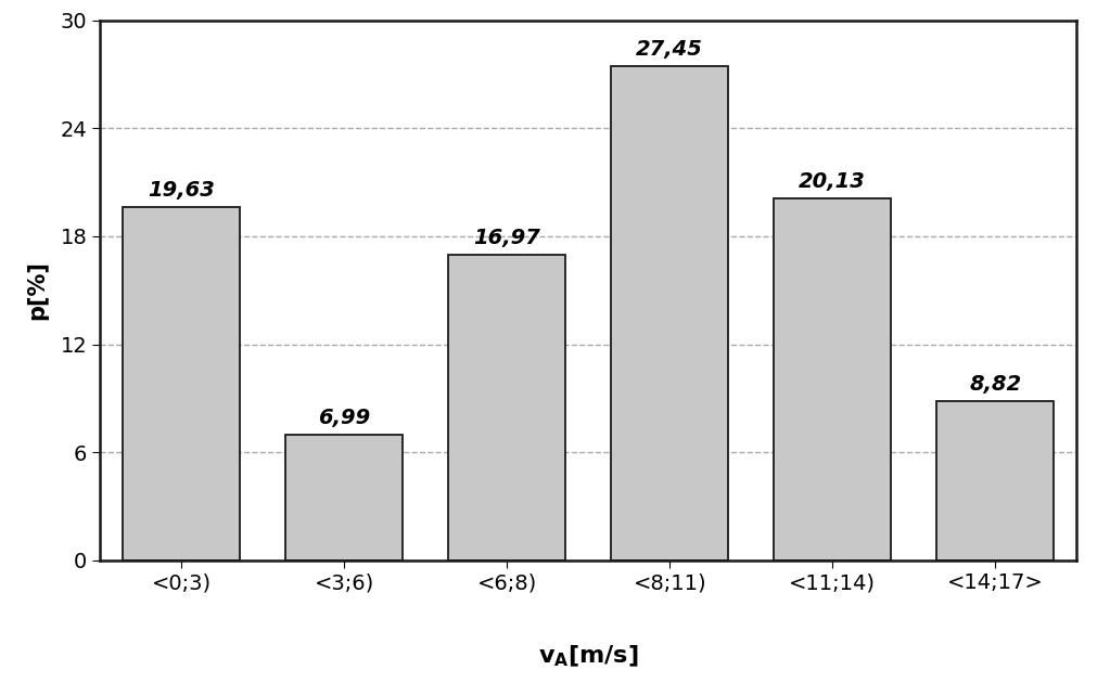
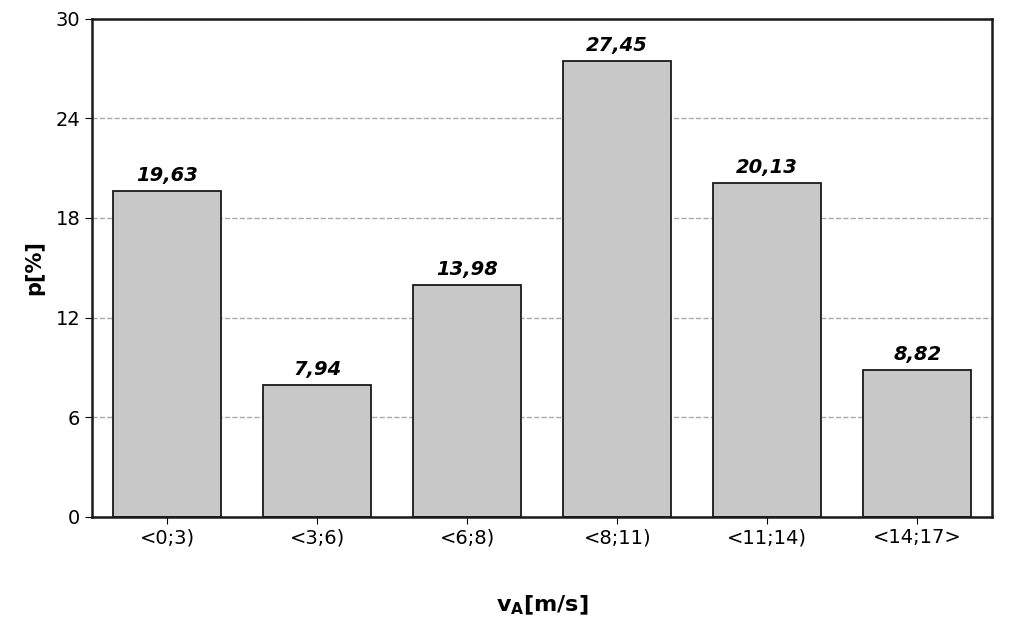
<3;6): 6,99 -> 7,94
<6;8): 16,97 -> 13,98
